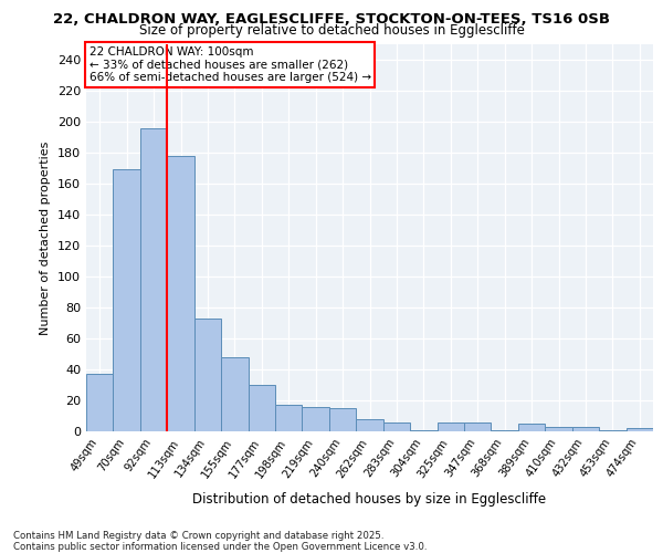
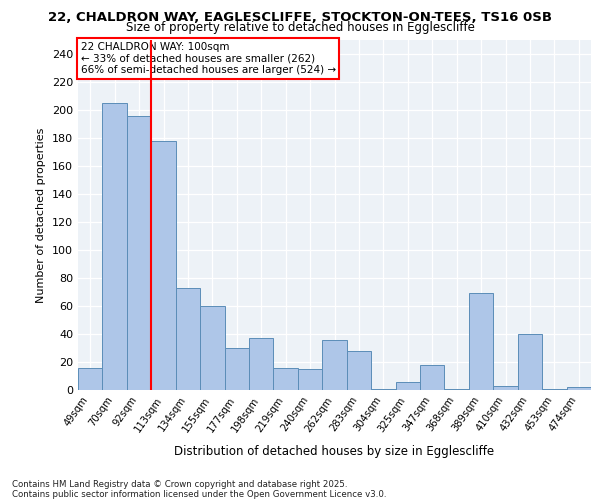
49sqm: 37 -> 16
70sqm: 169 -> 205
155sqm: 48 -> 60
198sqm: 17 -> 37
262sqm: 8 -> 36
283sqm: 6 -> 28
347sqm: 6 -> 18
389sqm: 5 -> 69
432sqm: 3 -> 40
